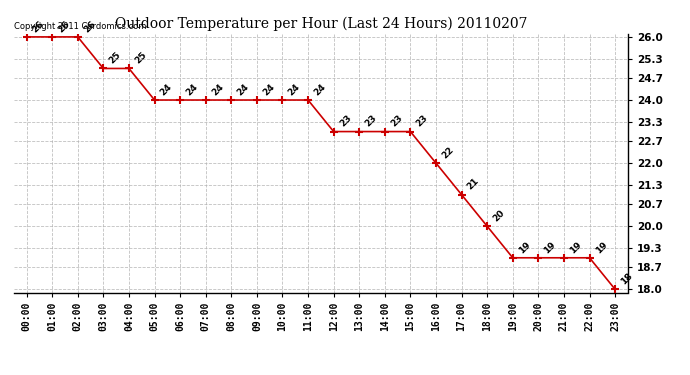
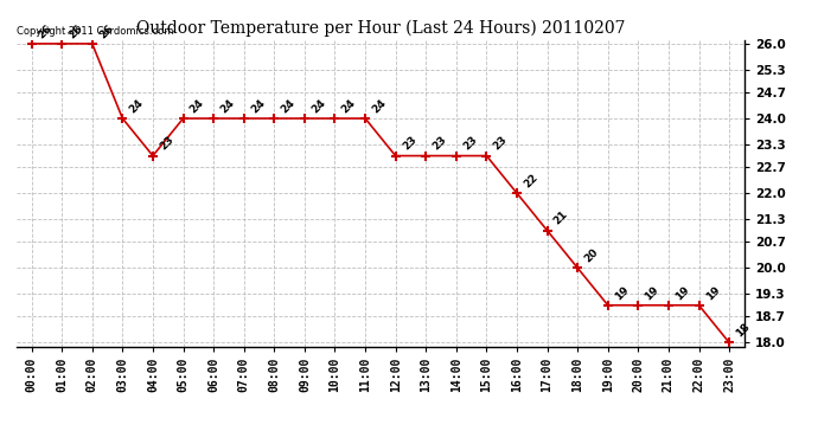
03:00: 25 -> 24
04:00: 25 -> 23
